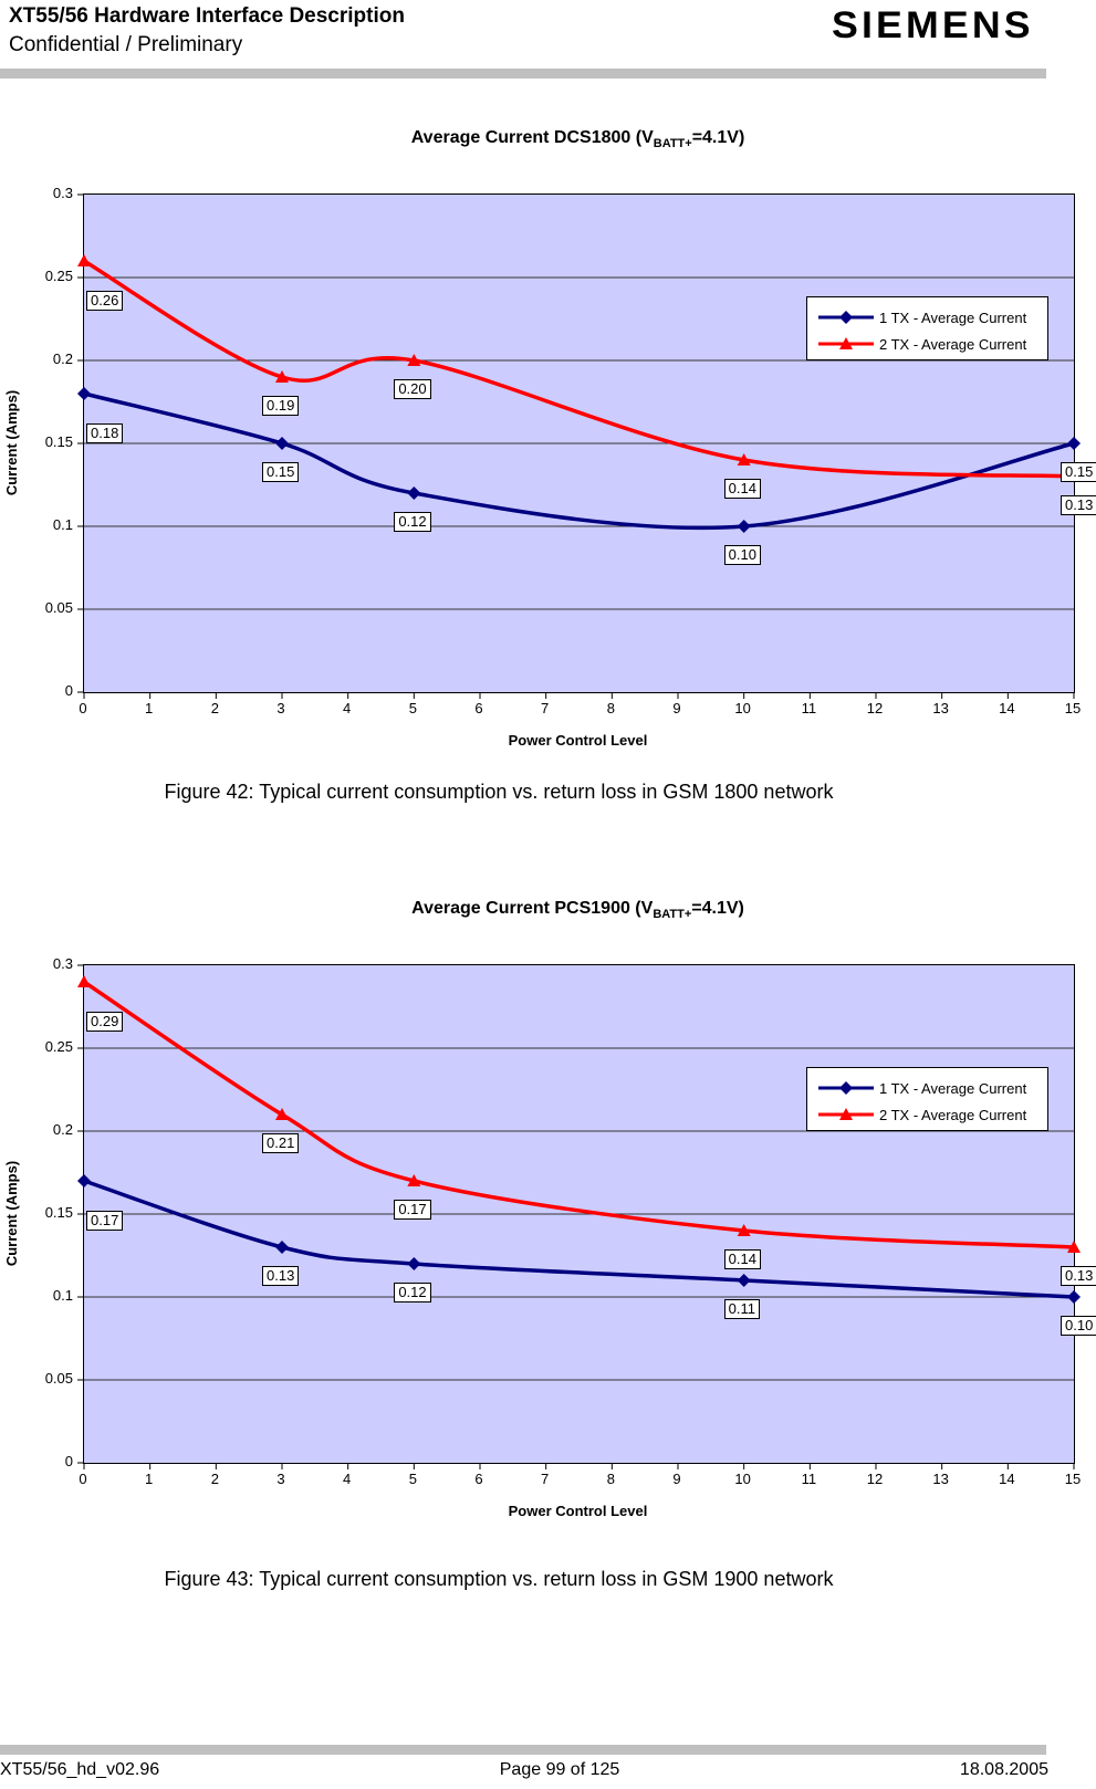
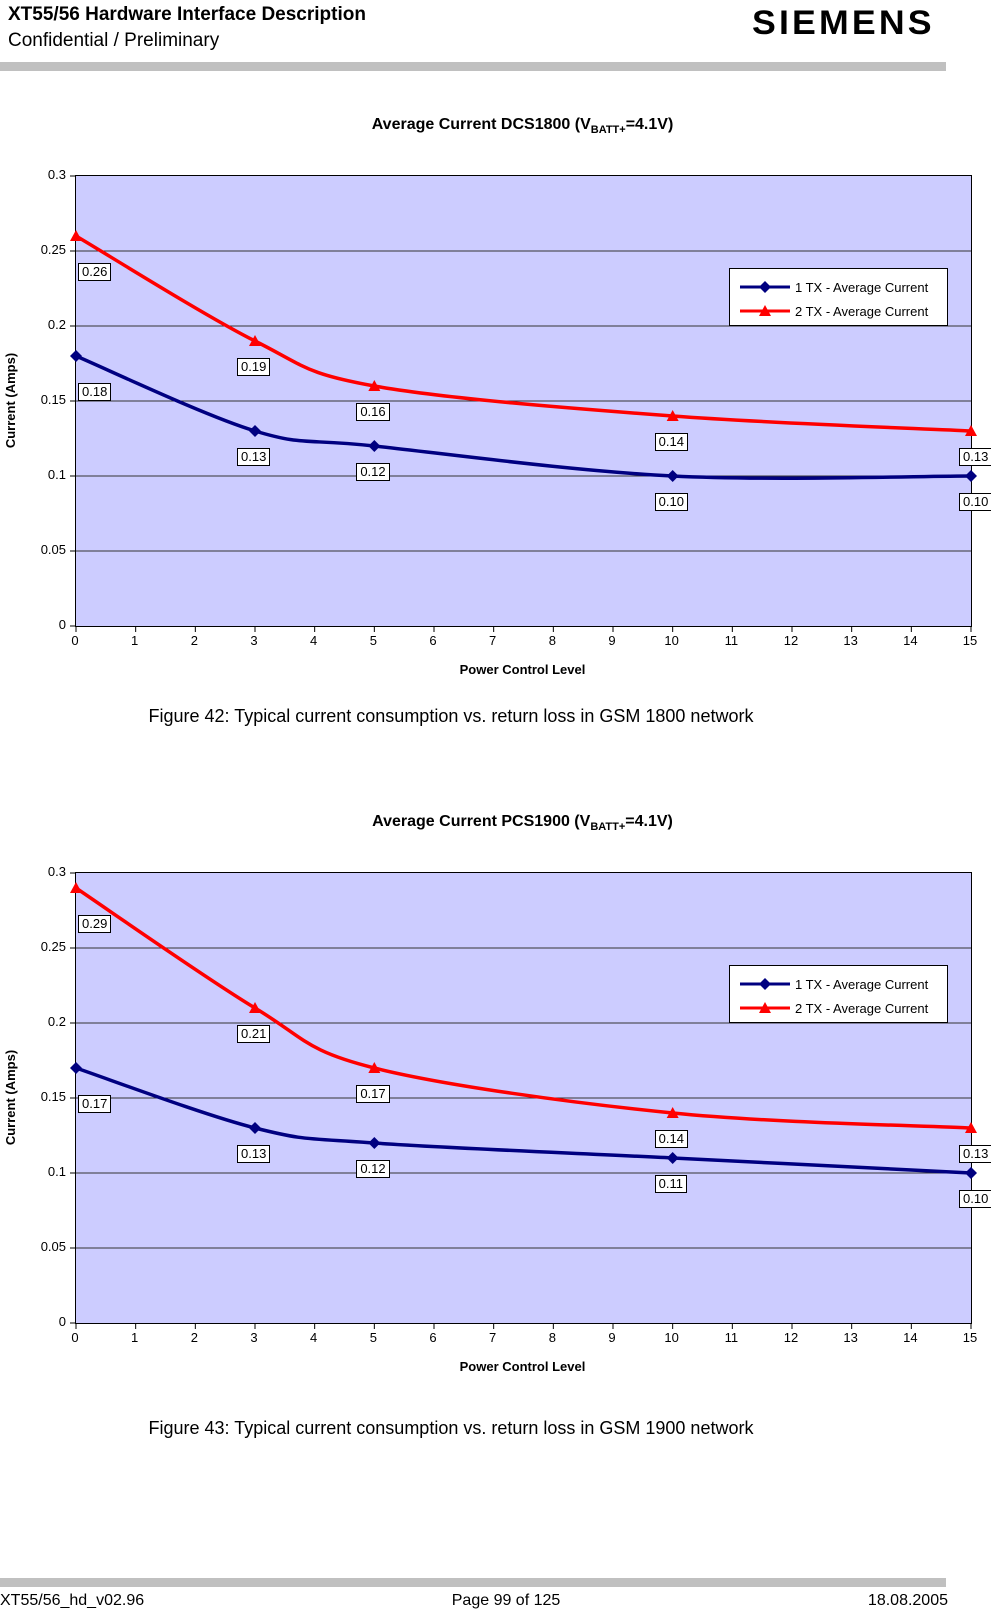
Average Current DCS1800 (VBATT+=4.1V)/1 TX - Average Current/3: 0.15 -> 0.13
Average Current DCS1800 (VBATT+=4.1V)/2 TX - Average Current/5: 0.20 -> 0.16
Average Current DCS1800 (VBATT+=4.1V)/1 TX - Average Current/15: 0.15 -> 0.10
